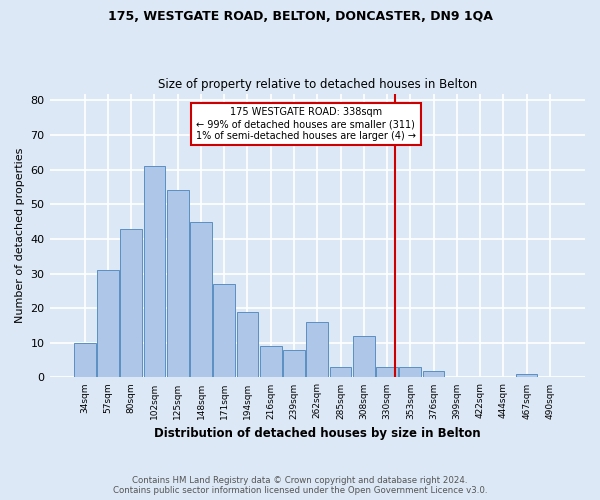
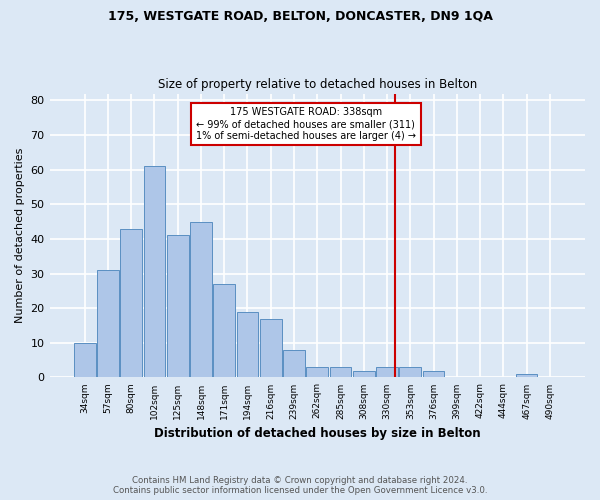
125sqm: 54 -> 41
216sqm: 9 -> 17
262sqm: 16 -> 3
308sqm: 12 -> 2
